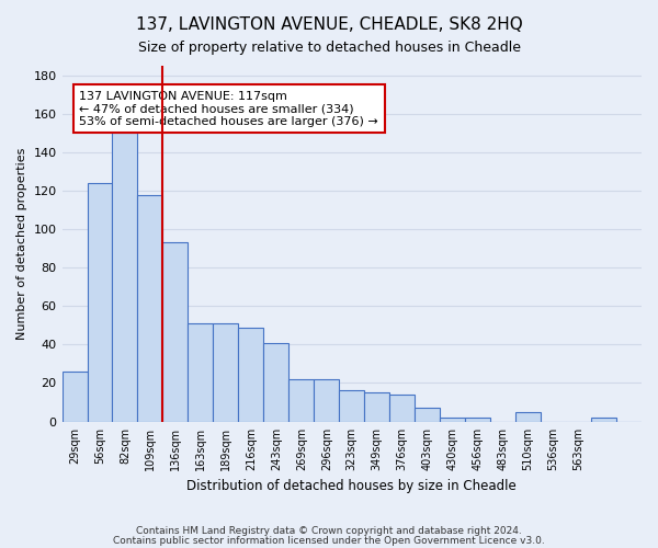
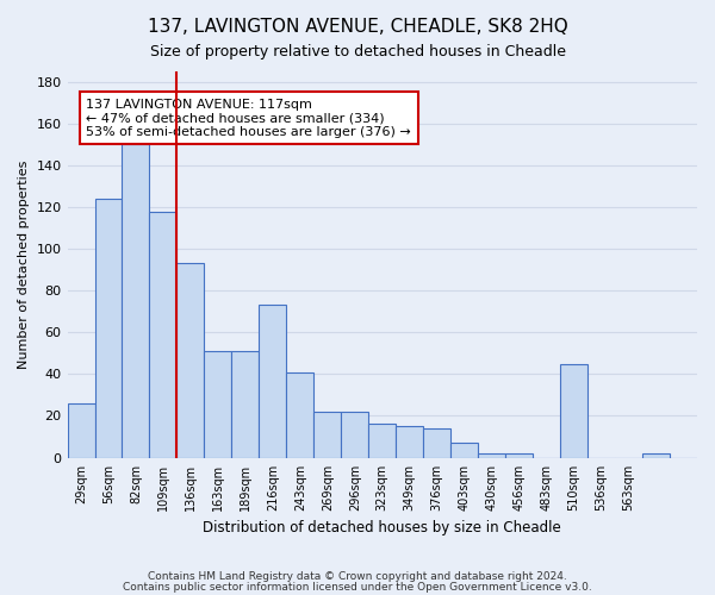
216sqm: 49 -> 73
510sqm: 5 -> 45
